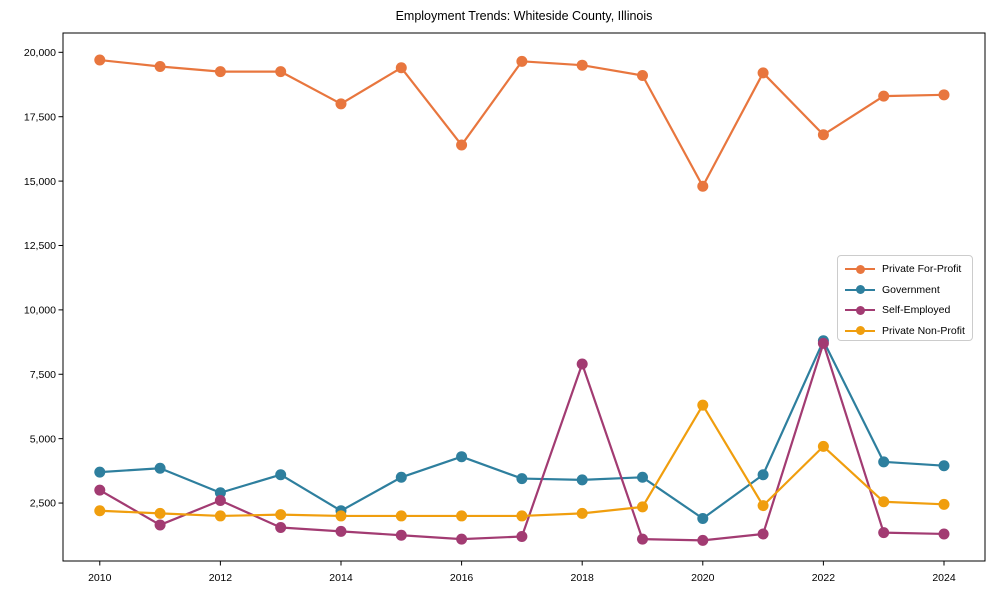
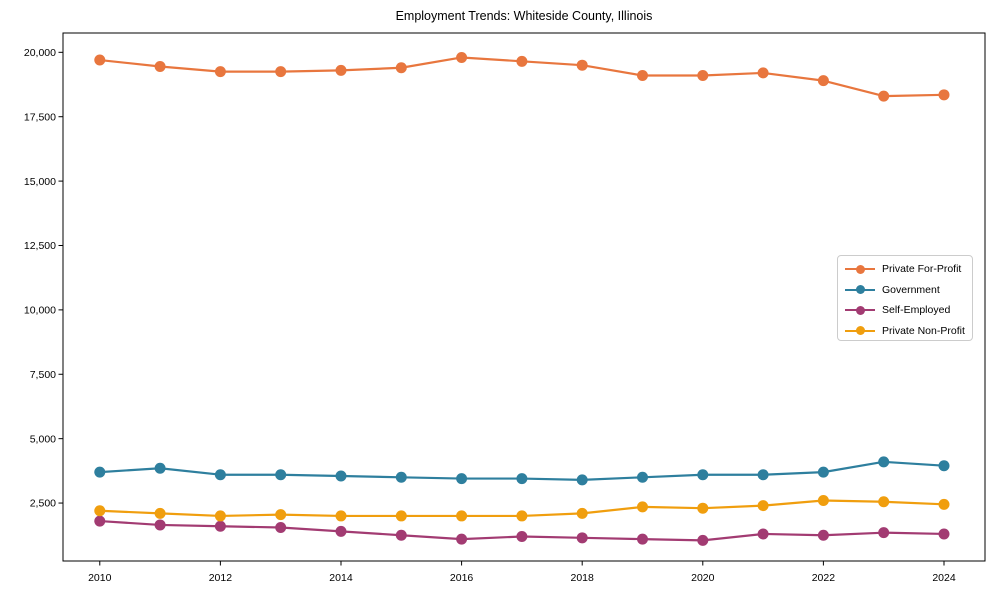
Self-Employed/2010: 3000 -> 1800
Government/2012: 2900 -> 3600
Self-Employed/2012: 2600 -> 1600
Private For-Profit/2014: 18000 -> 19300
Government/2014: 2200 -> 3600
Private For-Profit/2016: 16400 -> 19800
Government/2016: 4300 -> 3400
Self-Employed/2018: 7900 -> 1200
Private For-Profit/2020: 14800 -> 19100
Government/2020: 1900 -> 3600
Private Non-Profit/2020: 6300 -> 2300
Private For-Profit/2022: 16800 -> 18900
Government/2022: 8800 -> 3700
Self-Employed/2022: 8700 -> 1200
Private Non-Profit/2022: 4700 -> 2600
